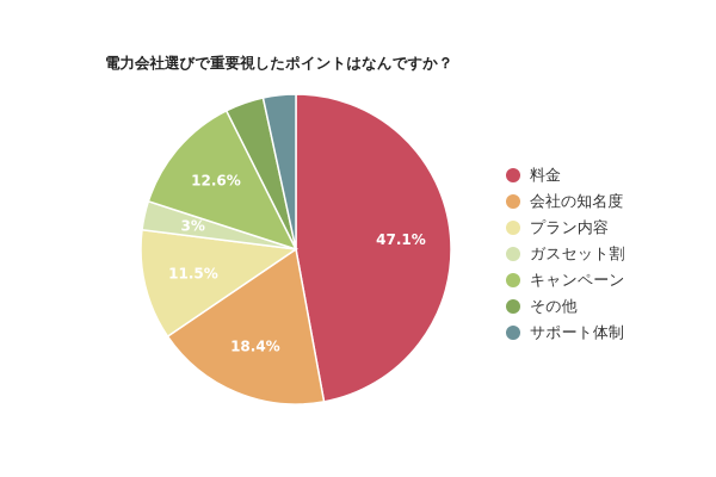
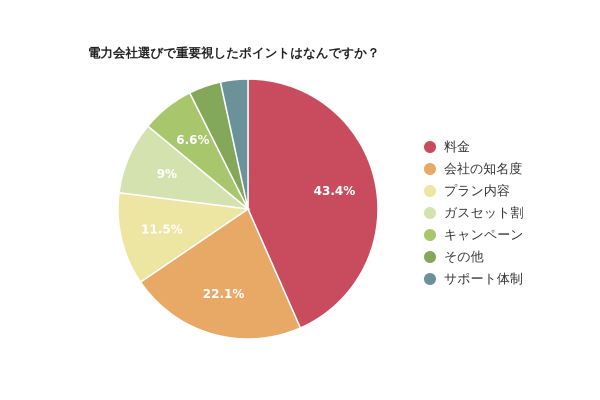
料金: 47.1% -> 43.4%
会社の知名度: 18.4% -> 22.1%
ガスセット割: 3% -> 9%
キャンペーン: 12.6% -> 6.6%
